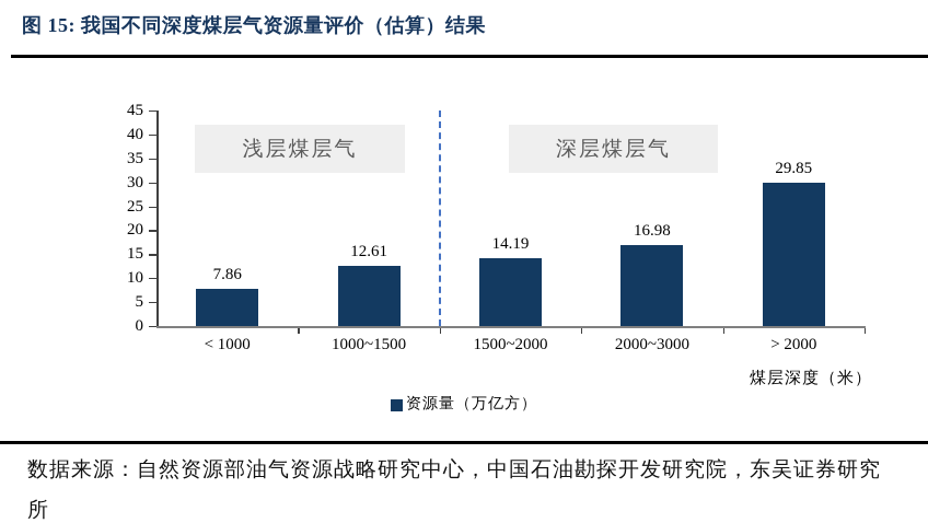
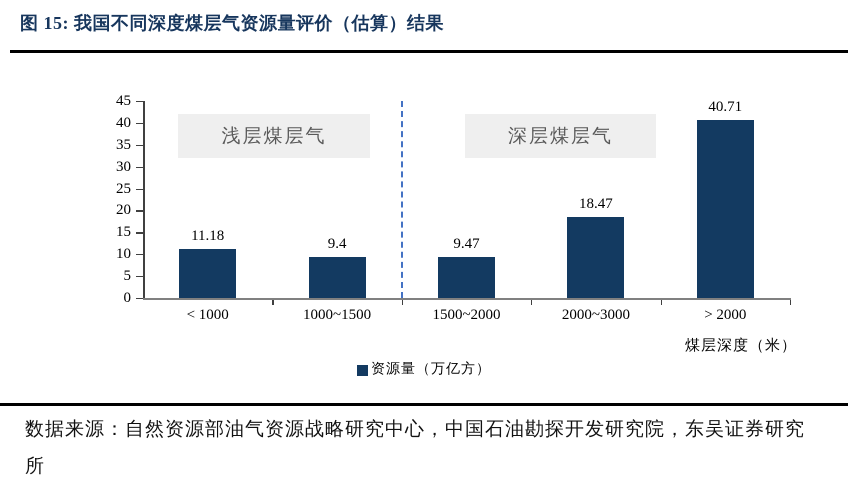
< 1000: 7.86 -> 11.18
1000~1500: 12.61 -> 9.4
1500~2000: 14.19 -> 9.47
2000~3000: 16.98 -> 18.47
> 2000: 29.85 -> 40.71
